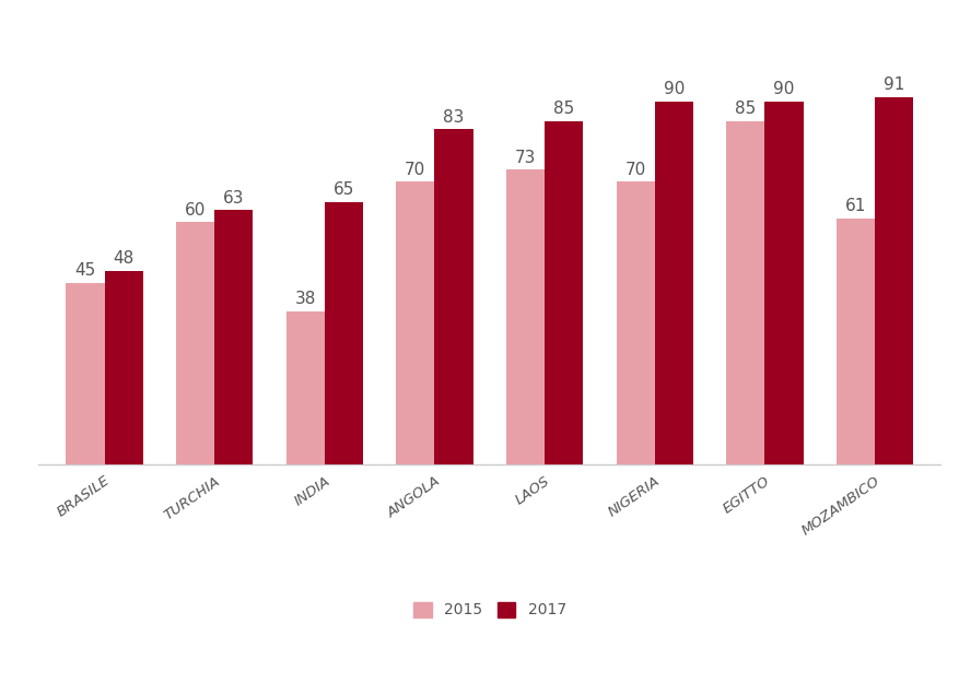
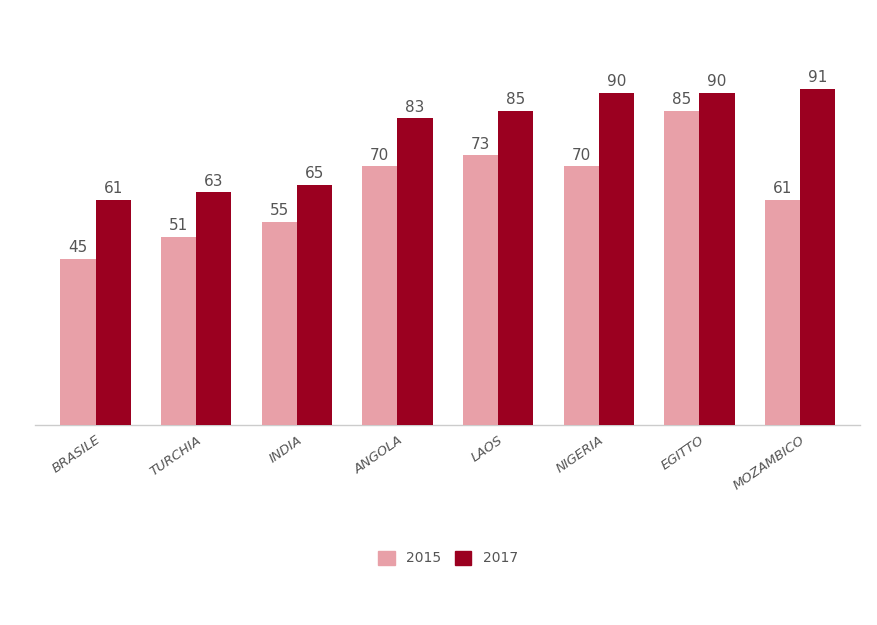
2017/BRASILE: 48 -> 61
2015/TURCHIA: 60 -> 51
2015/INDIA: 38 -> 55
